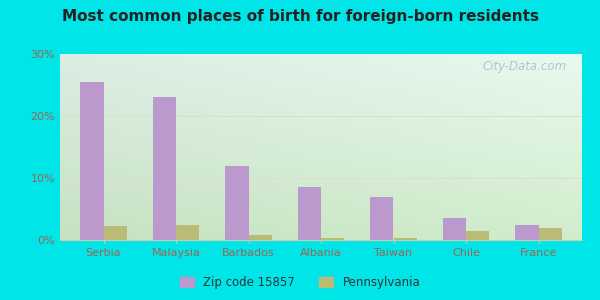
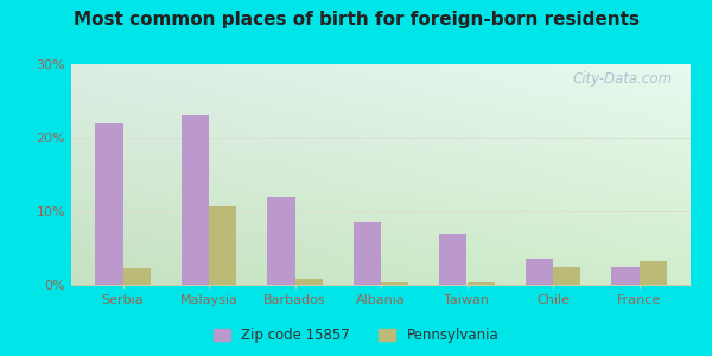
Zip code 15857/Serbia: 25.5% -> 22.0%
Pennsylvania/Malaysia: 2.5% -> 10.6%
Pennsylvania/Chile: 1.5% -> 2.4%
Pennsylvania/France: 2.0% -> 3.2%
